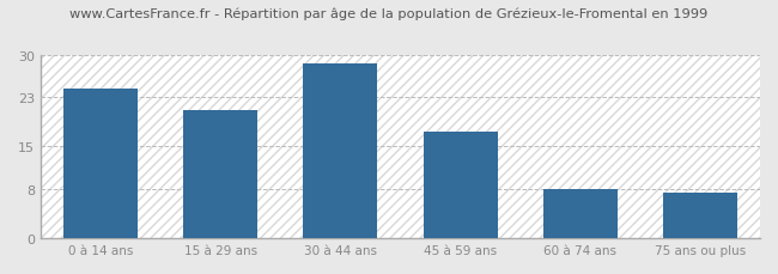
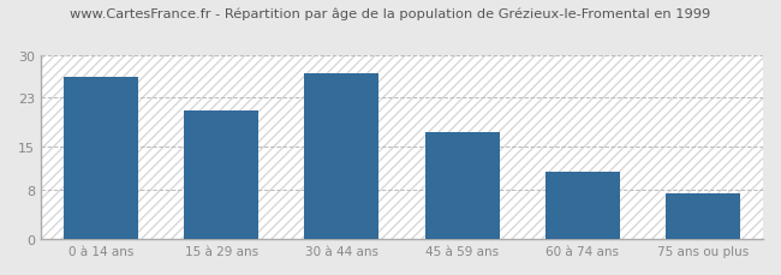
0 à 14 ans: 24.5 -> 26.4
30 à 44 ans: 28.5 -> 27.0
60 à 74 ans: 8.0 -> 11.0
